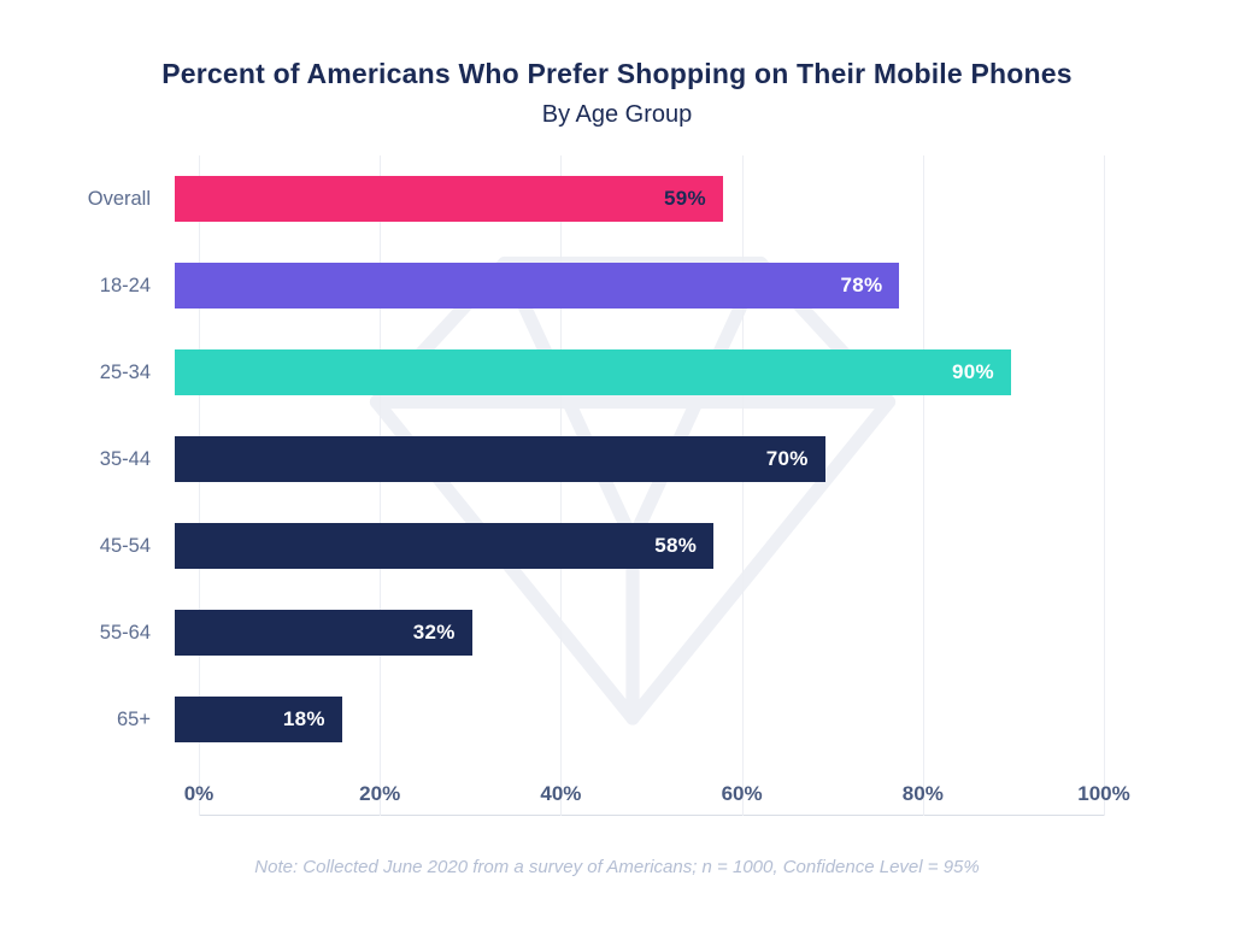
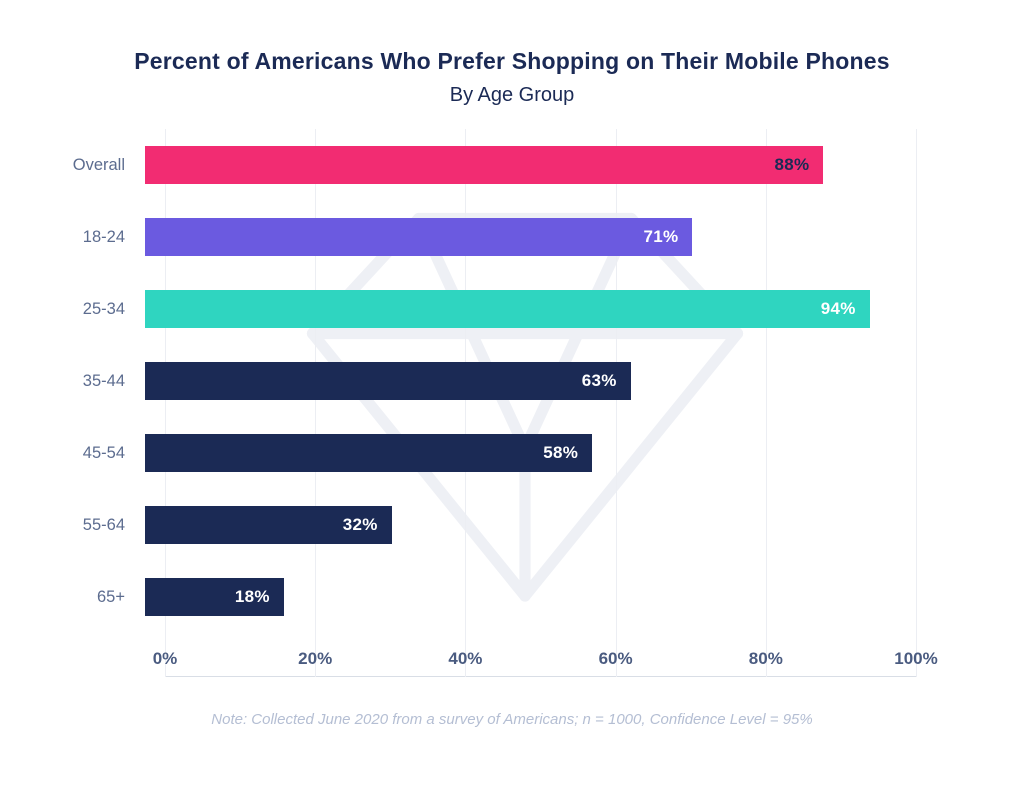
Overall: 59% -> 88%
18-24: 78% -> 71%
25-34: 90% -> 94%
35-44: 70% -> 63%
